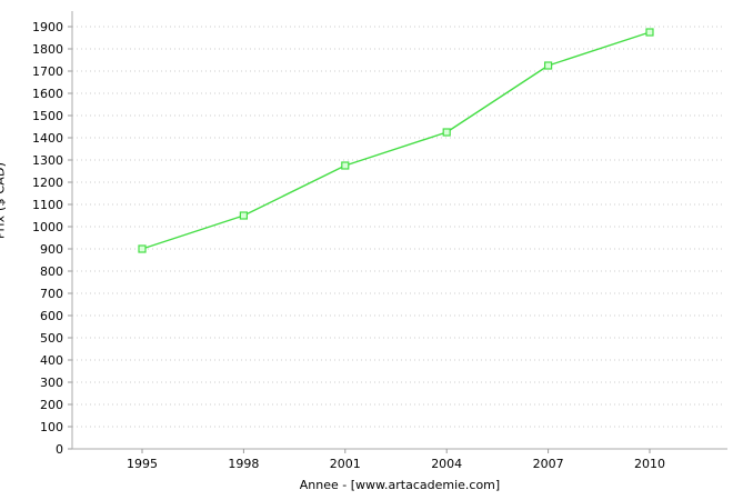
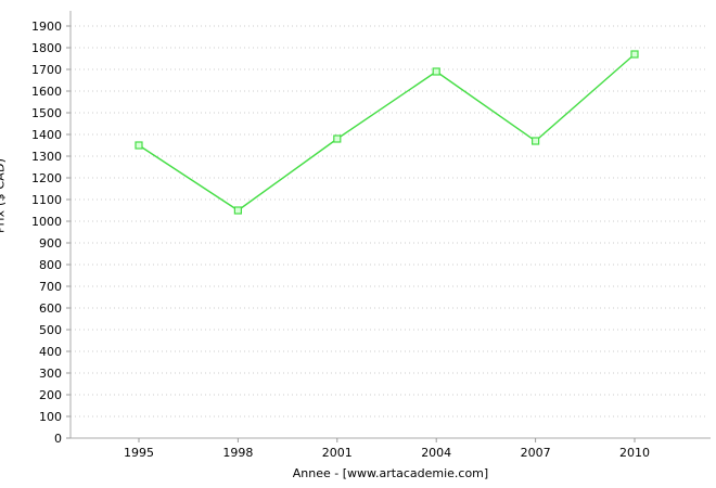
1995: 900 -> 1350
2001: 1280 -> 1380
2004: 1420 -> 1690
2007: 1720 -> 1370
2010: 1880 -> 1770
